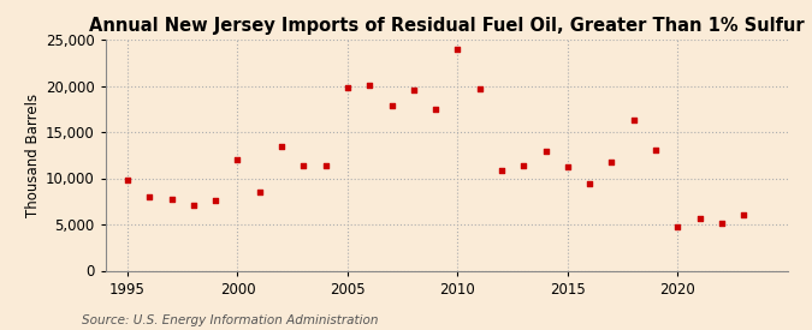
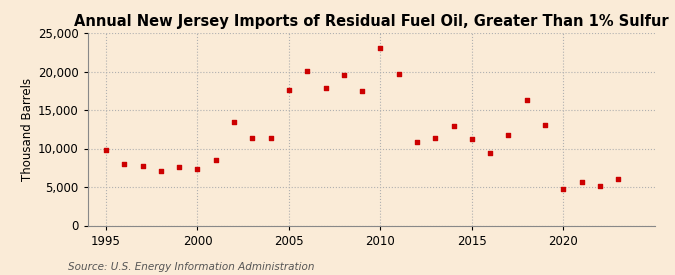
2000: 12,000 -> 7,400
2005: 19,800 -> 17,600
2010: 23,900 -> 23,000
